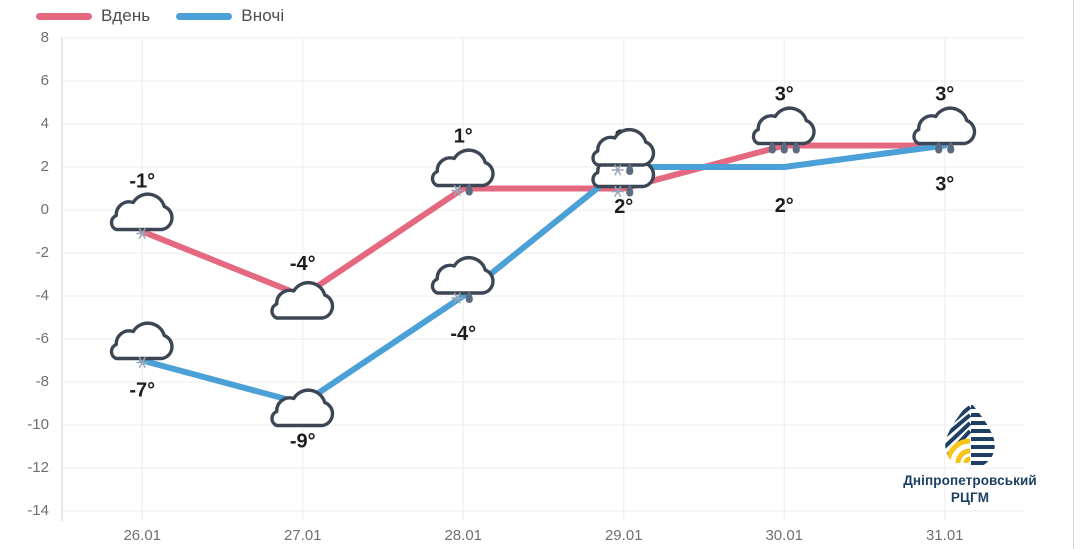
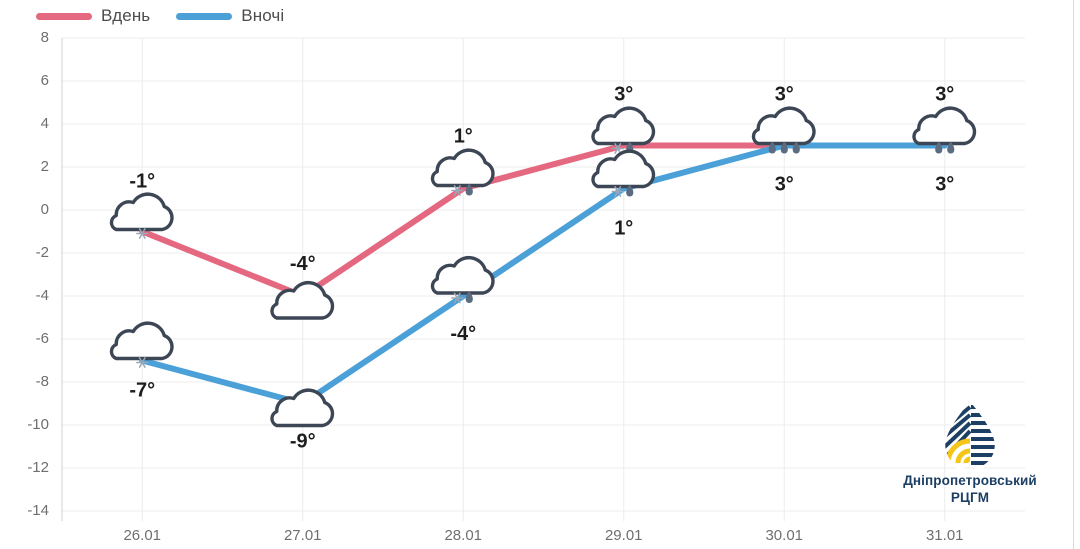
Вдень/29.01: 1° -> 3°
Вночі/29.01: 2° -> 1°
Вночі/30.01: 2° -> 3°
